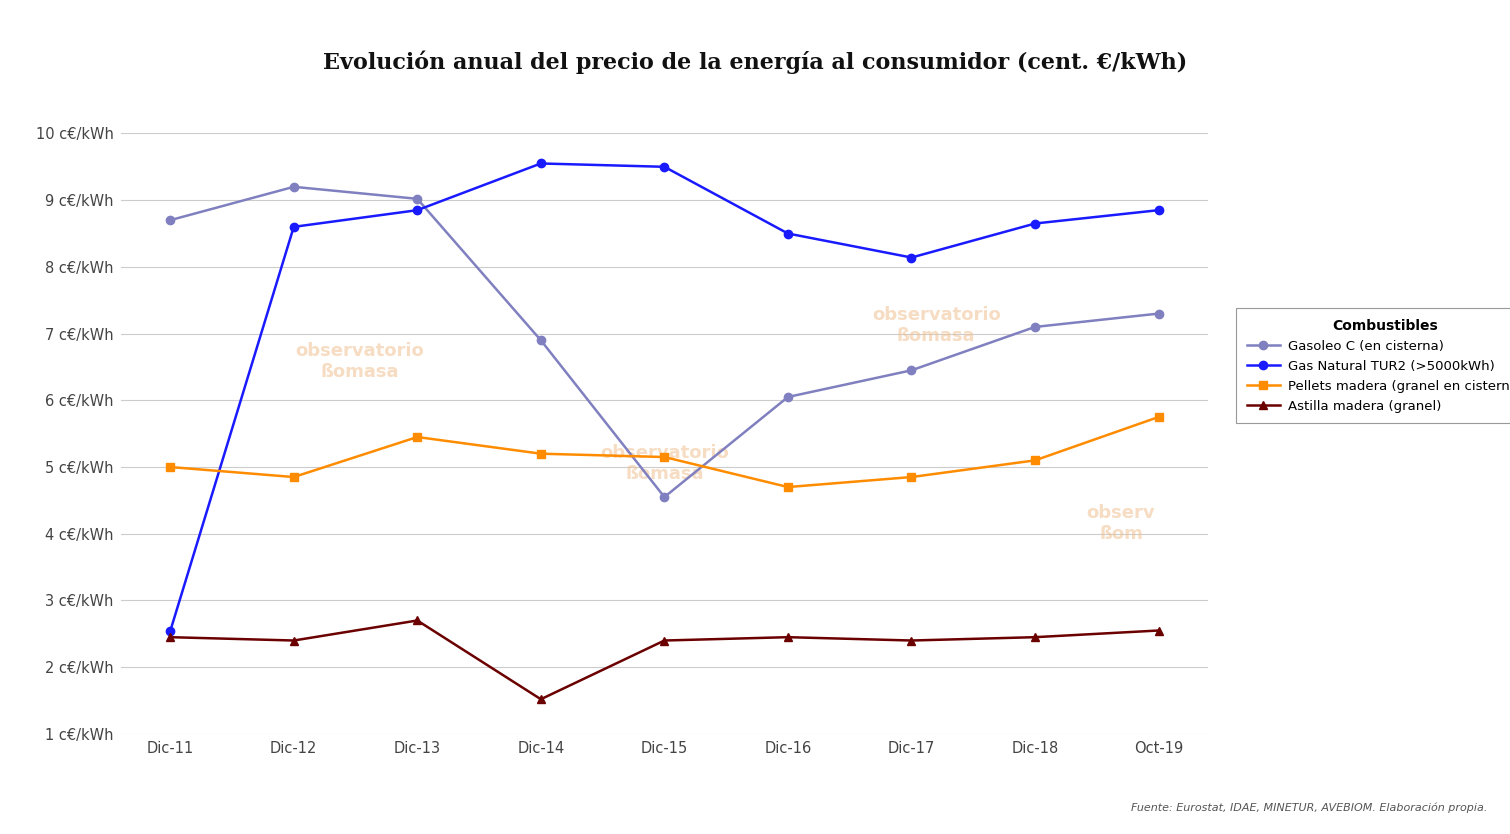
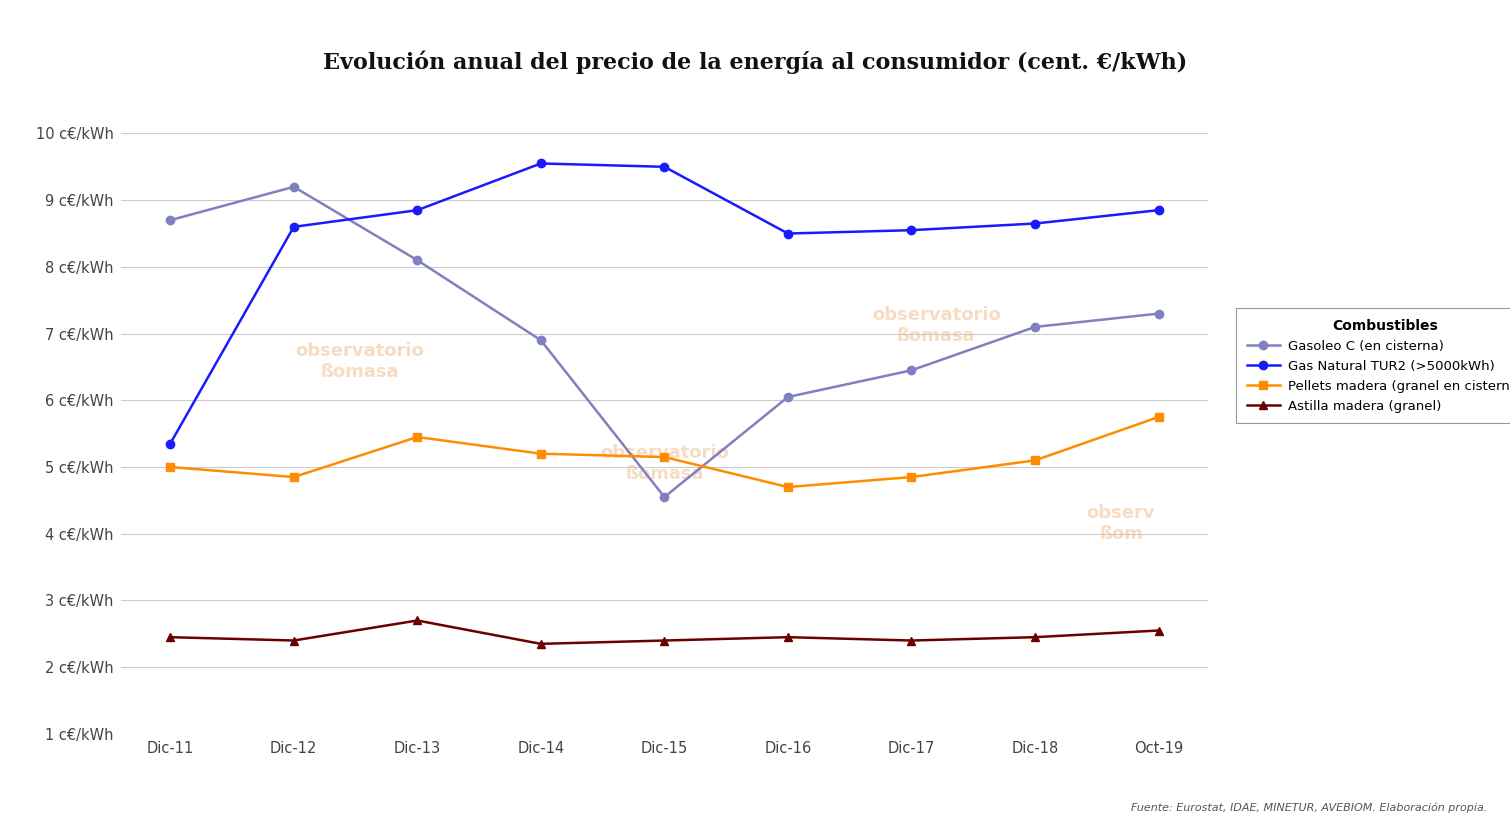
Gas Natural TUR2 (>5000kWh)/Dic-11: 2.54 c€/kWh -> 5.35 c€/kWh
Gasoleo C (en cisterna)/Dic-13: 9.02 c€/kWh -> 8.10 c€/kWh
Astilla madera (granel)/Dic-14: 1.52 c€/kWh -> 2.35 c€/kWh
Gas Natural TUR2 (>5000kWh)/Dic-17: 8.14 c€/kWh -> 8.55 c€/kWh
